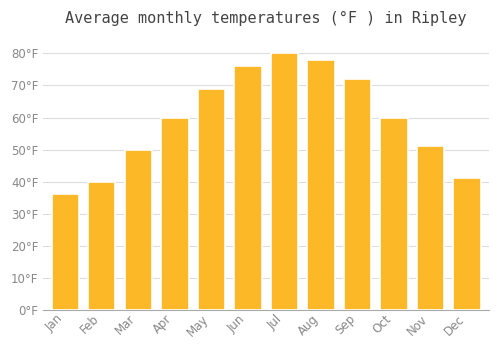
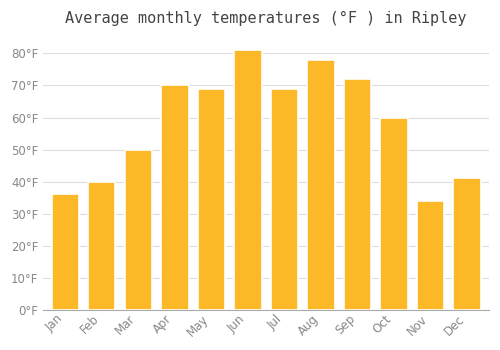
Apr: 60°F -> 70°F
Jun: 76°F -> 81°F
Jul: 80°F -> 69°F
Nov: 51°F -> 34°F
